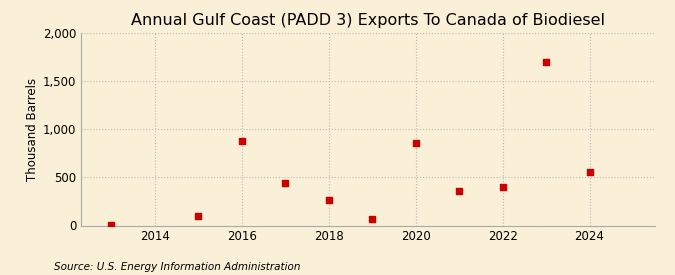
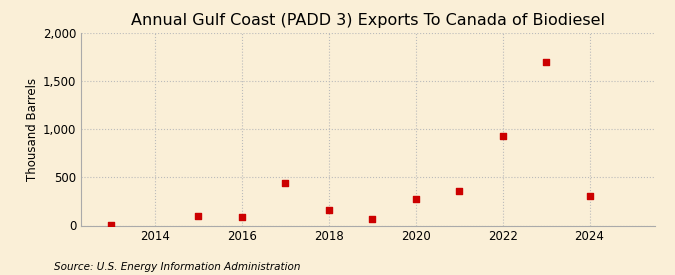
2016: 880 -> 80
2018: 260 -> 160
2020: 860 -> 280
2022: 400 -> 930
2024: 560 -> 300
